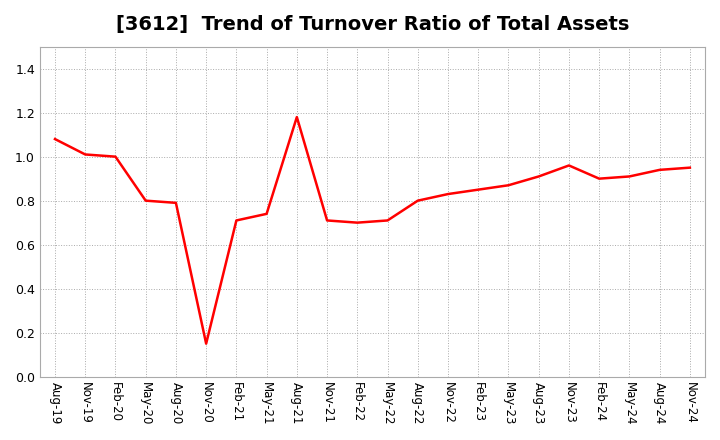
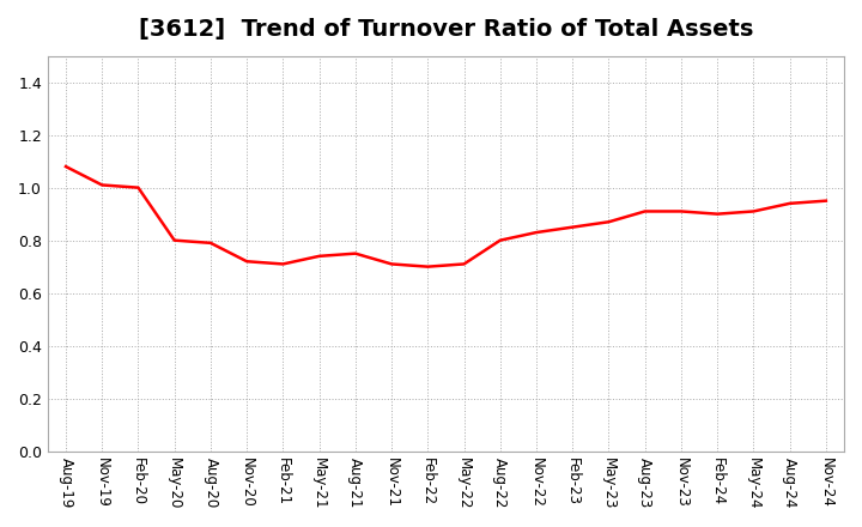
Nov-20: 0.15 -> 0.72
Aug-21: 1.18 -> 0.75
Nov-23: 0.96 -> 0.91
